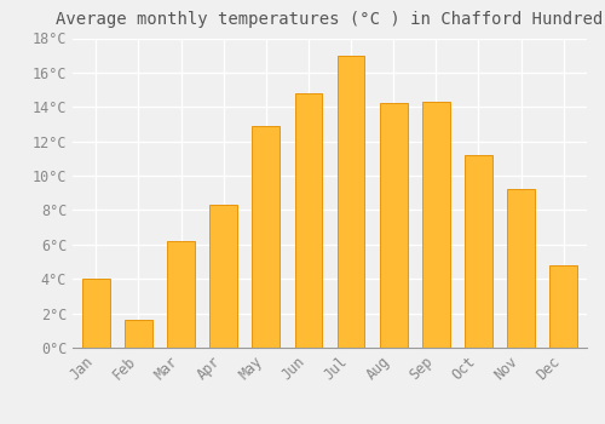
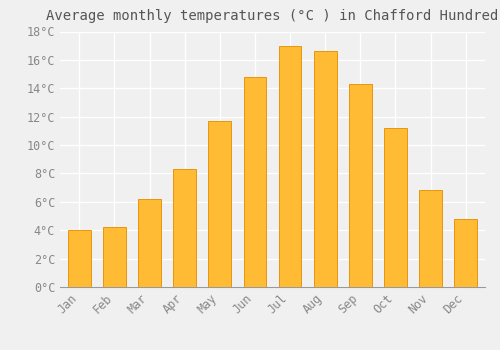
Feb: 1.6°C -> 4.2°C
May: 12.9°C -> 11.7°C
Aug: 14.2°C -> 16.6°C
Nov: 9.2°C -> 6.8°C
